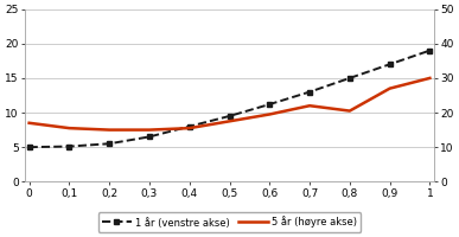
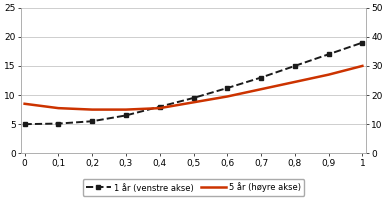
5 år (høyre akse)/0,8: 20.5 -> 24.5
